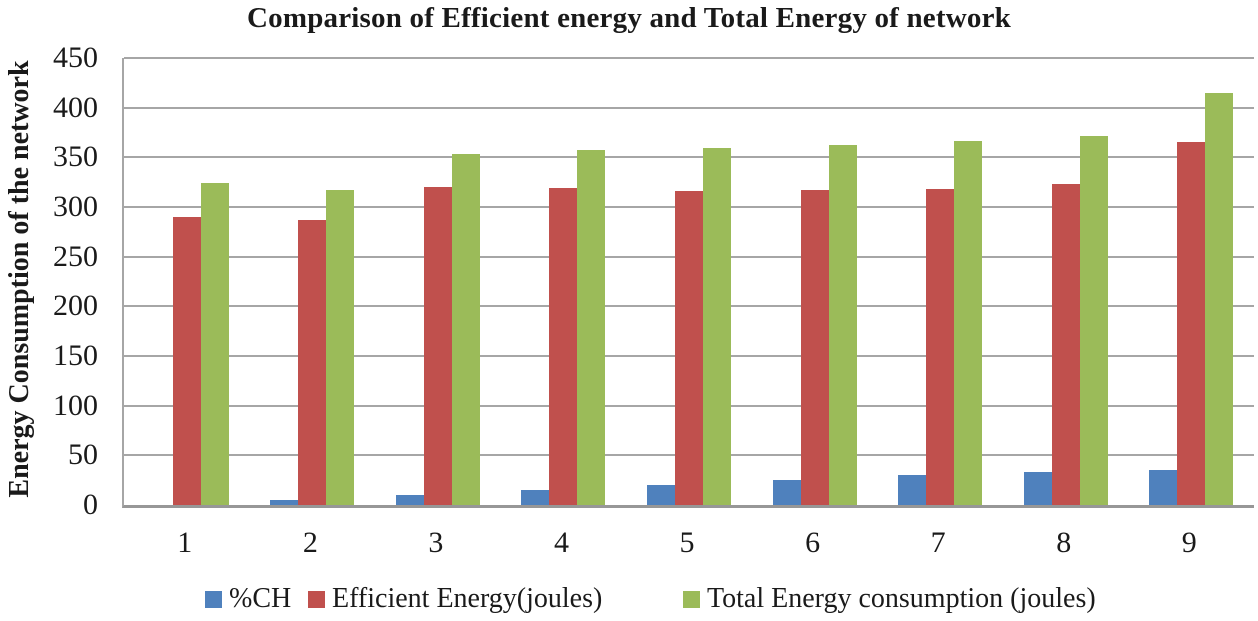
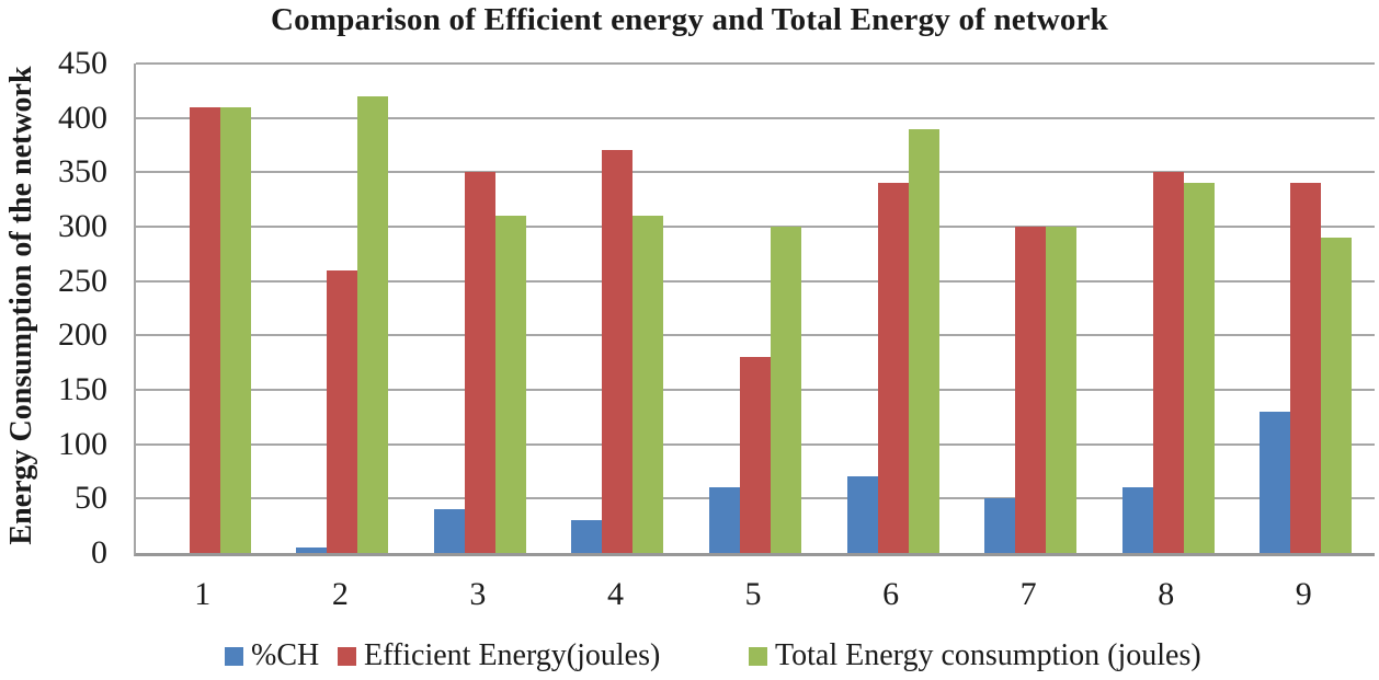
Efficient Energy(joules)/1: 290 -> 410
Total Energy consumption (joules)/1: 320 -> 410
Efficient Energy(joules)/2: 290 -> 260
Total Energy consumption (joules)/2: 320 -> 420
%CH/3: 10 -> 40
Efficient Energy(joules)/3: 320 -> 350
Total Energy consumption (joules)/3: 350 -> 310
%CH/4: 20 -> 30
Efficient Energy(joules)/4: 320 -> 370
Total Energy consumption (joules)/4: 360 -> 310
%CH/5: 20 -> 60
Efficient Energy(joules)/5: 320 -> 180
Total Energy consumption (joules)/5: 360 -> 300
%CH/6: 20 -> 70
Efficient Energy(joules)/6: 320 -> 340
Total Energy consumption (joules)/6: 360 -> 390
%CH/7: 30 -> 50
Efficient Energy(joules)/7: 320 -> 300
Total Energy consumption (joules)/7: 370 -> 300
%CH/8: 30 -> 60
Efficient Energy(joules)/8: 320 -> 350
Total Energy consumption (joules)/8: 370 -> 340
%CH/9: 40 -> 130
Efficient Energy(joules)/9: 360 -> 340
Total Energy consumption (joules)/9: 420 -> 290
